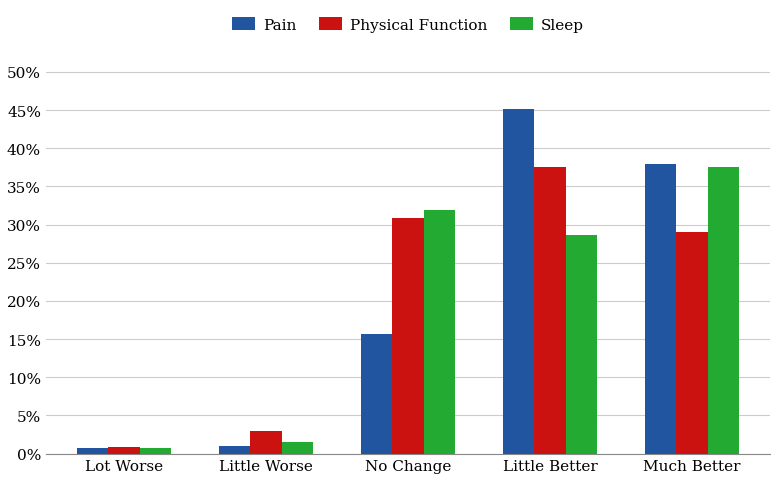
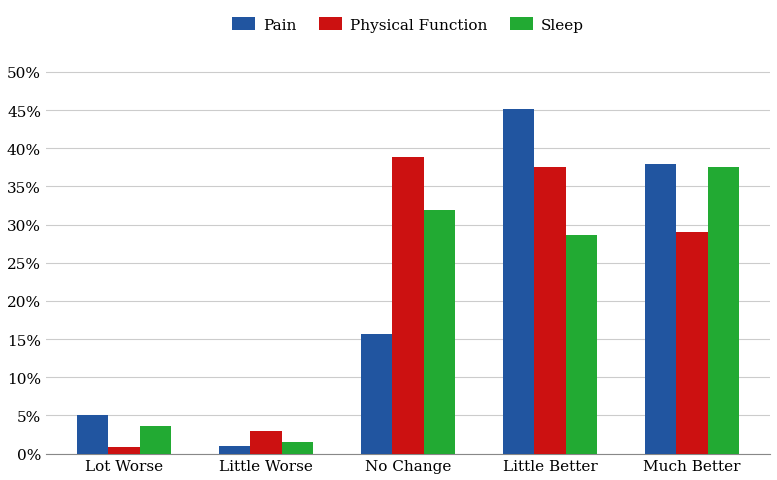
Pain/Lot Worse: 0.7% -> 5.0%
Sleep/Lot Worse: 0.7% -> 3.6%
Physical Function/No Change: 30.8% -> 38.8%
